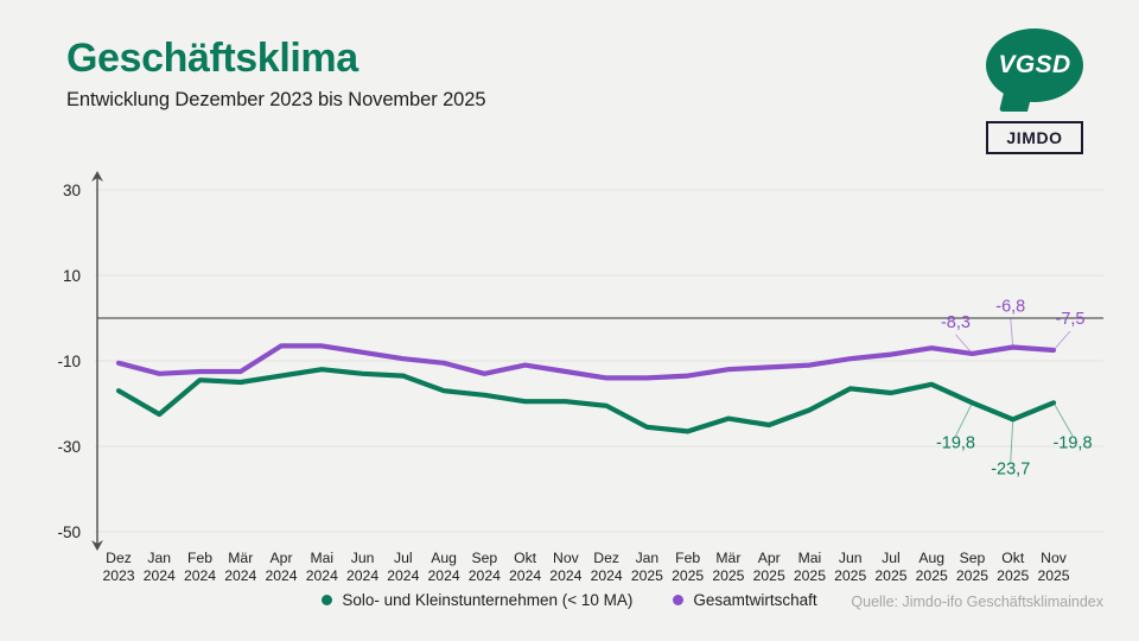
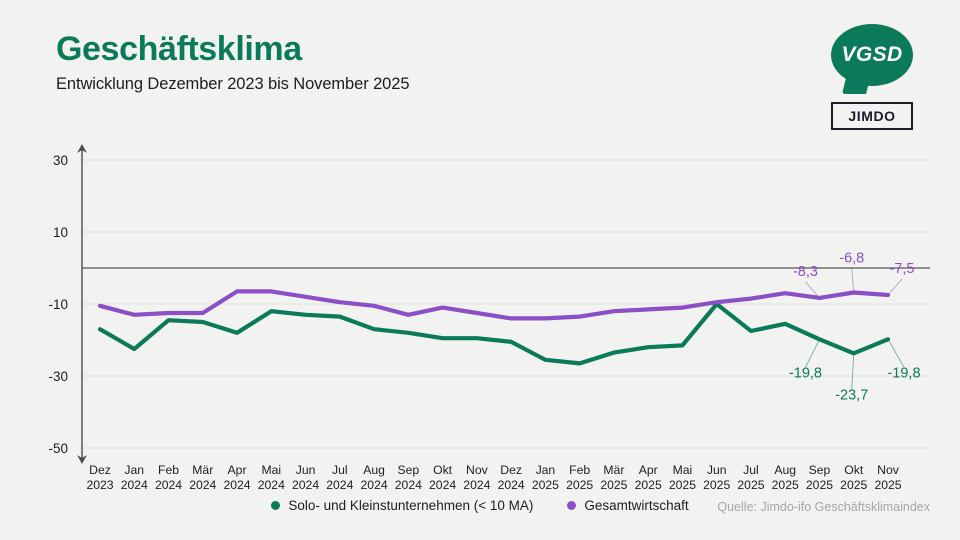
Solo- und Kleinstunternehmen (< 10 MA)/Apr 2024: -14 -> -18
Solo- und Kleinstunternehmen (< 10 MA)/Apr 2025: -25 -> -22
Solo- und Kleinstunternehmen (< 10 MA)/Jun 2025: -16 -> -10
